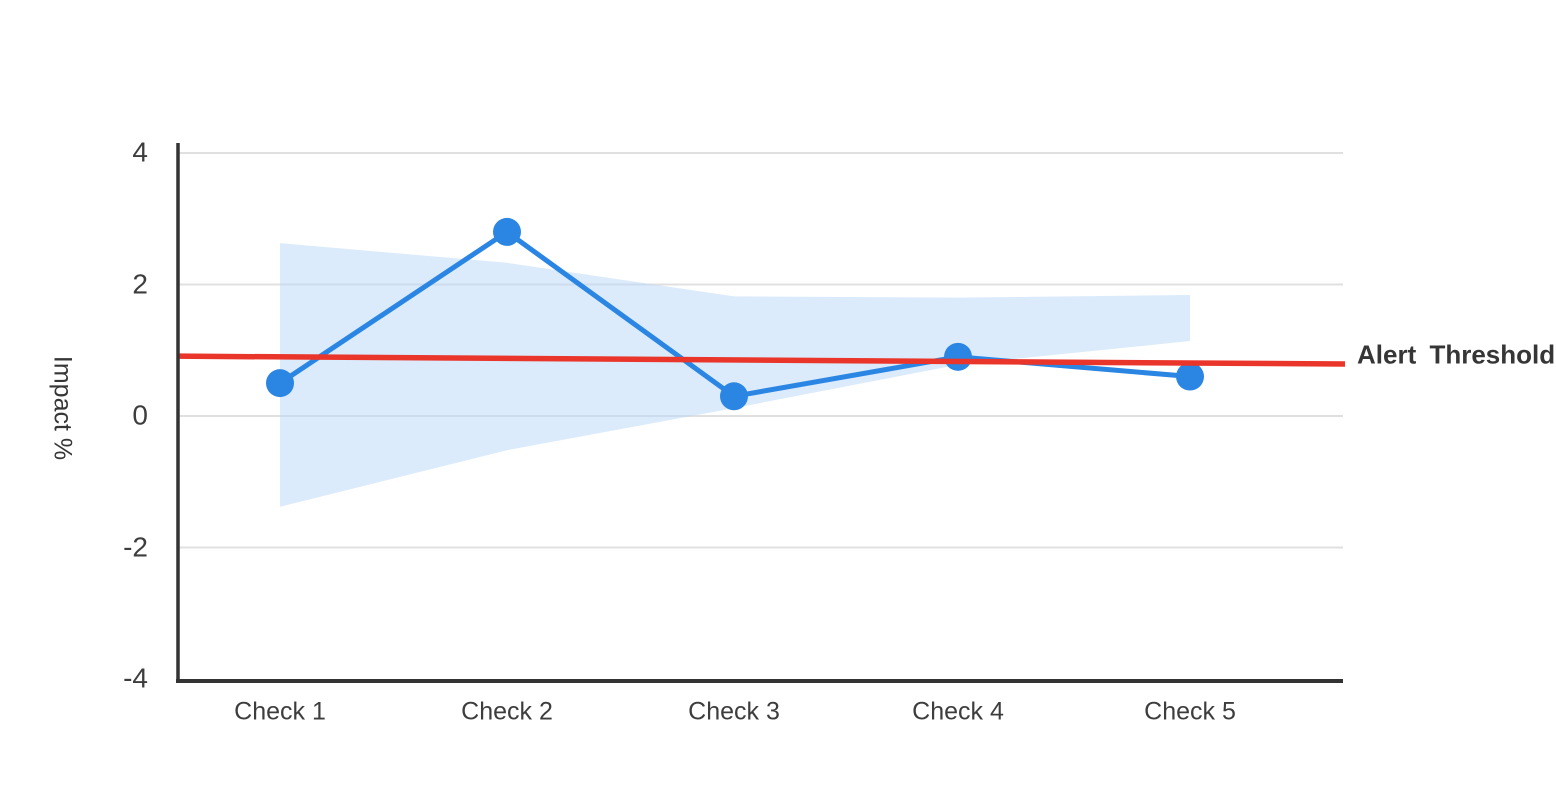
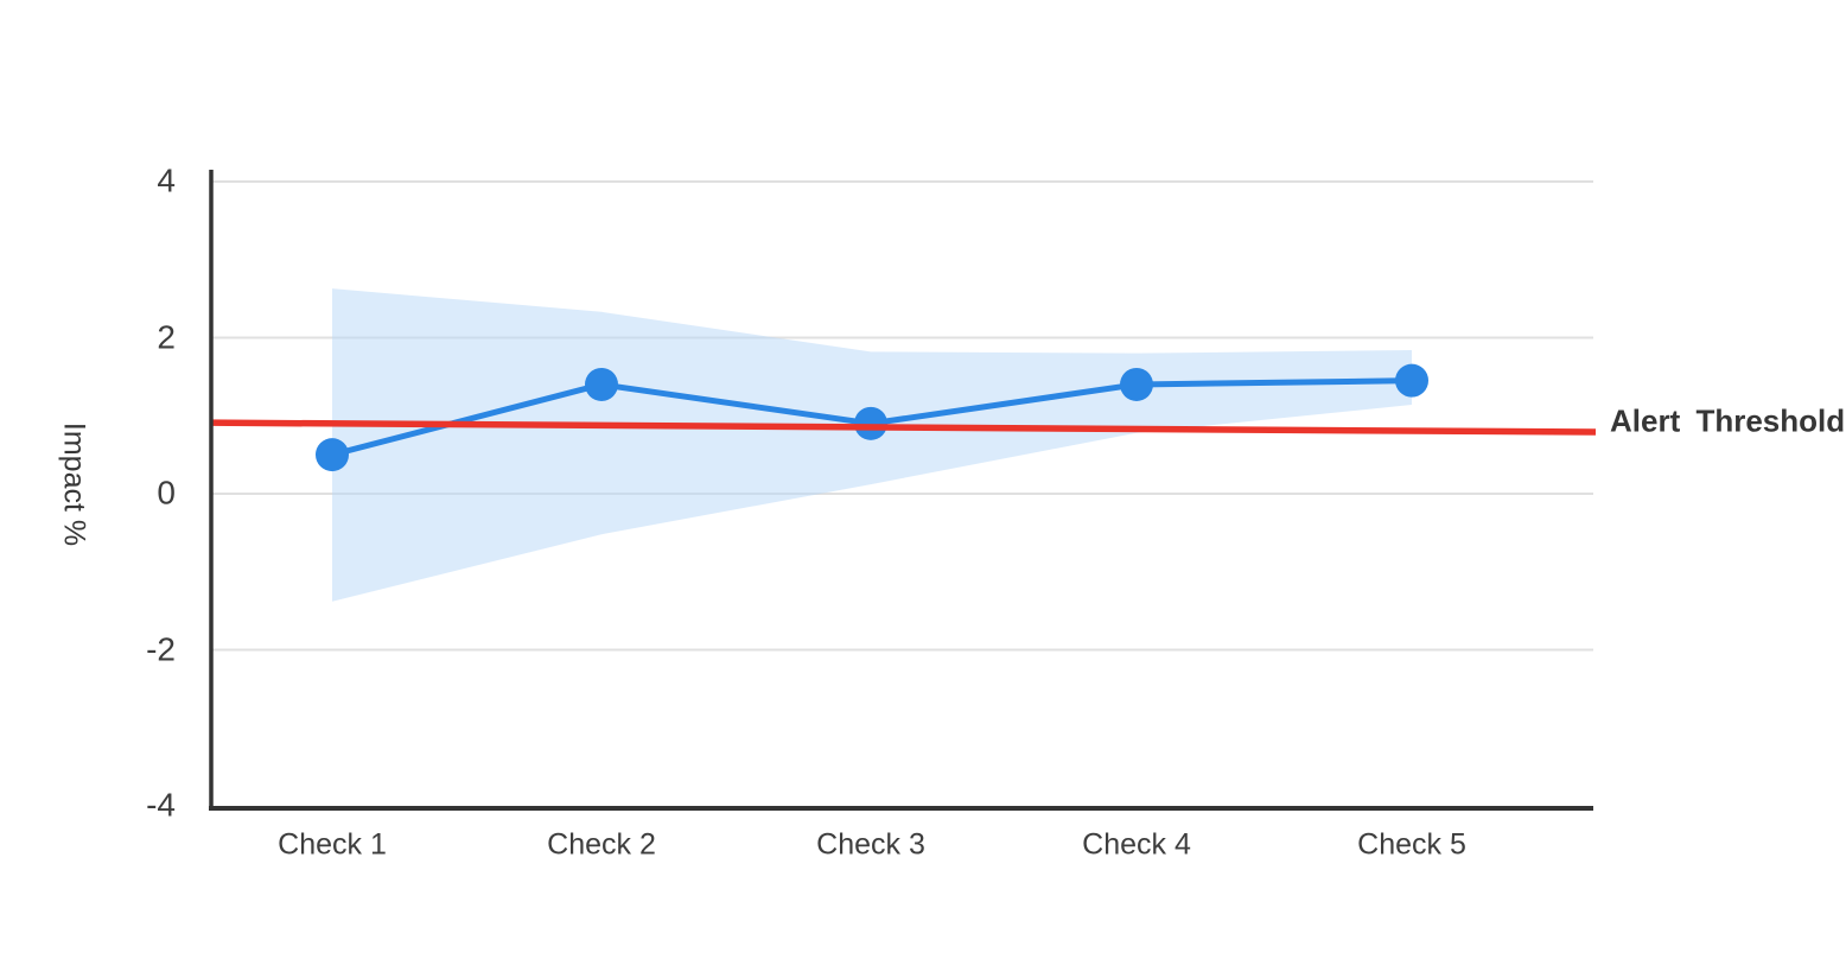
Check 2: 2.8 -> 1.4
Check 3: 0.3 -> 0.9
Check 4: 0.9 -> 1.4
Check 5: 0.6 -> 1.4
